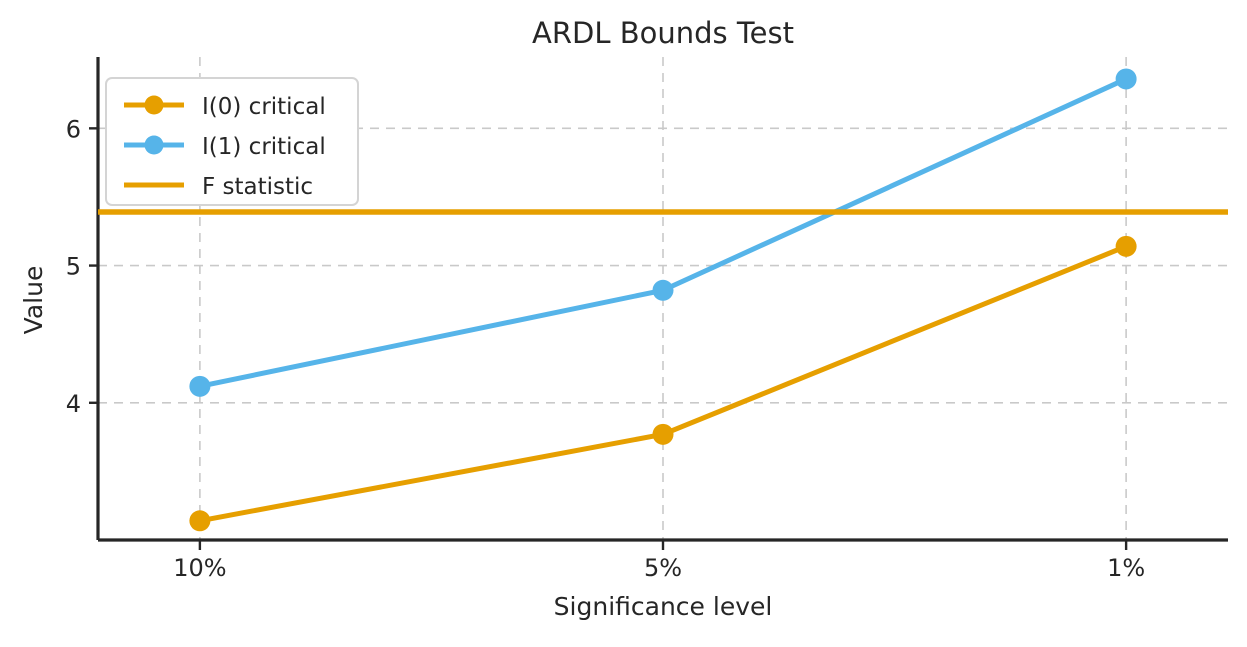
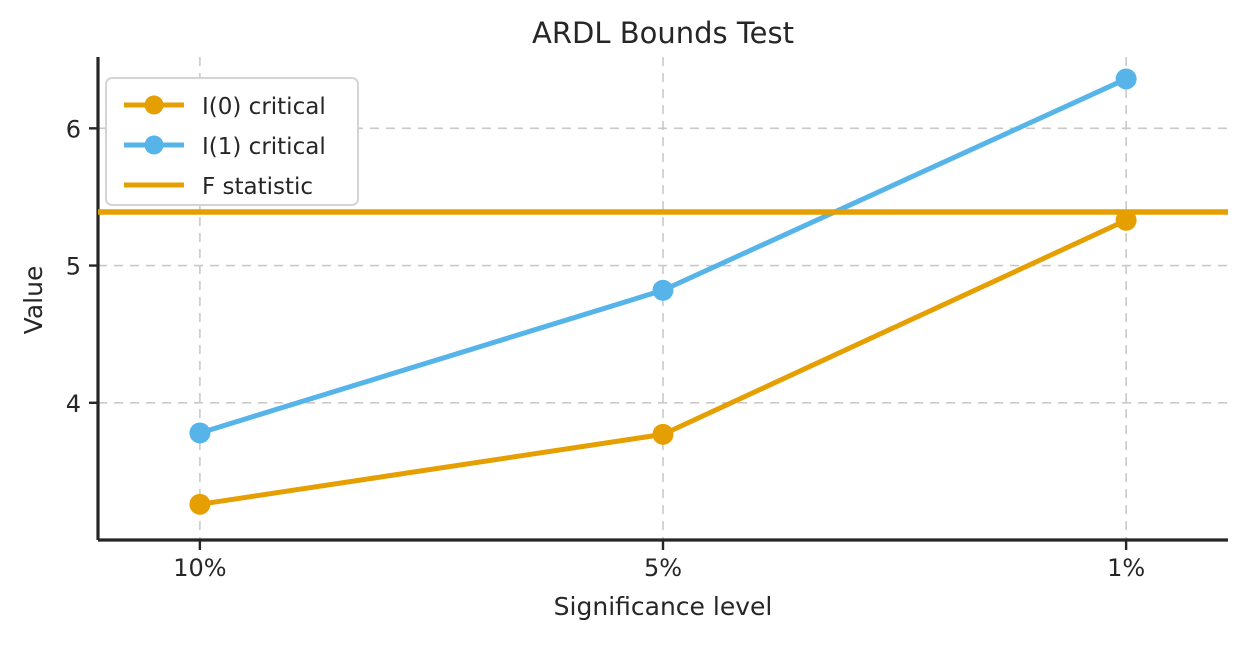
I(0) critical/10%: 3.14 -> 3.26
I(1) critical/10%: 4.12 -> 3.78
I(0) critical/1%: 5.14 -> 5.33
